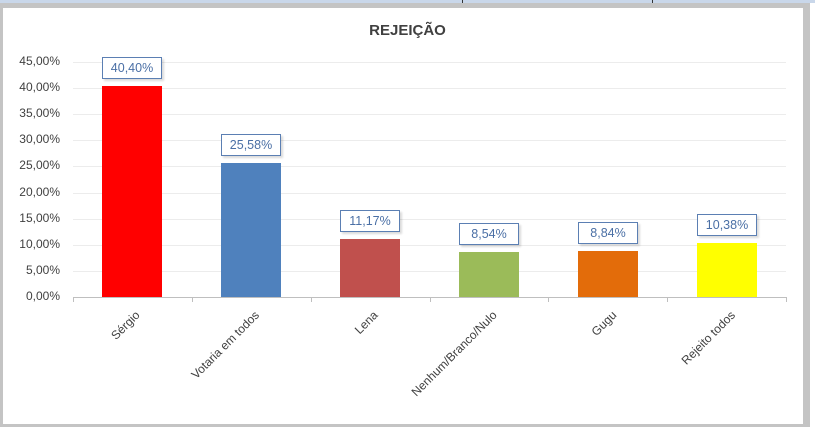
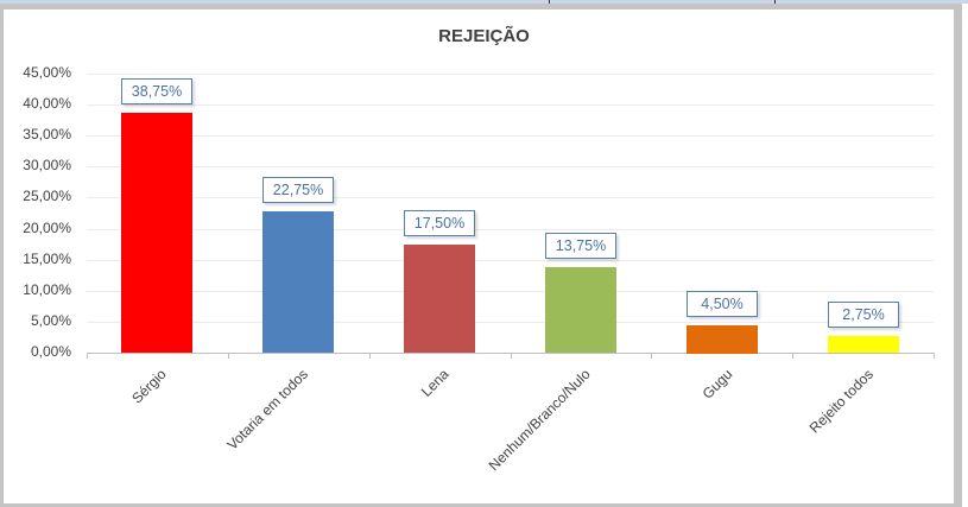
Sérgio: 40,40% -> 38,75%
Votaria em todos: 25,58% -> 22,75%
Lena: 11,17% -> 17,50%
Nenhum/Branco/Nulo: 8,54% -> 13,75%
Gugu: 8,84% -> 4,50%
Rejeito todos: 10,38% -> 2,75%
